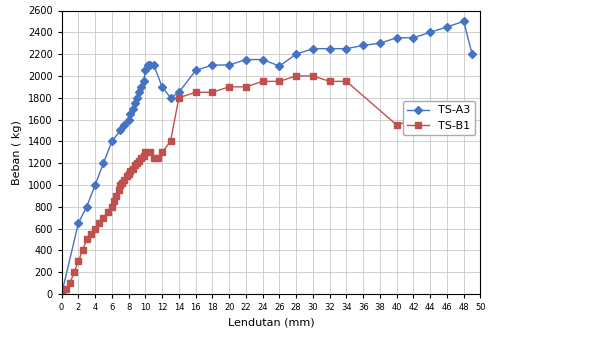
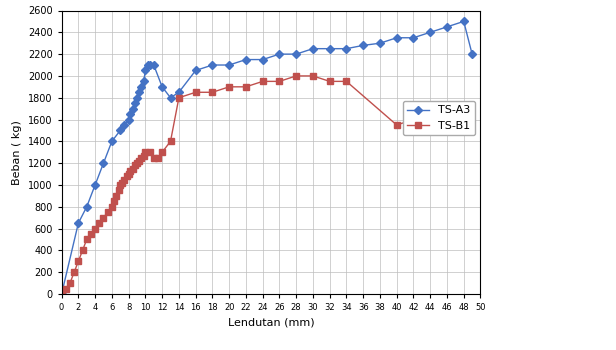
TS-A3/26: 2090 -> 2200
